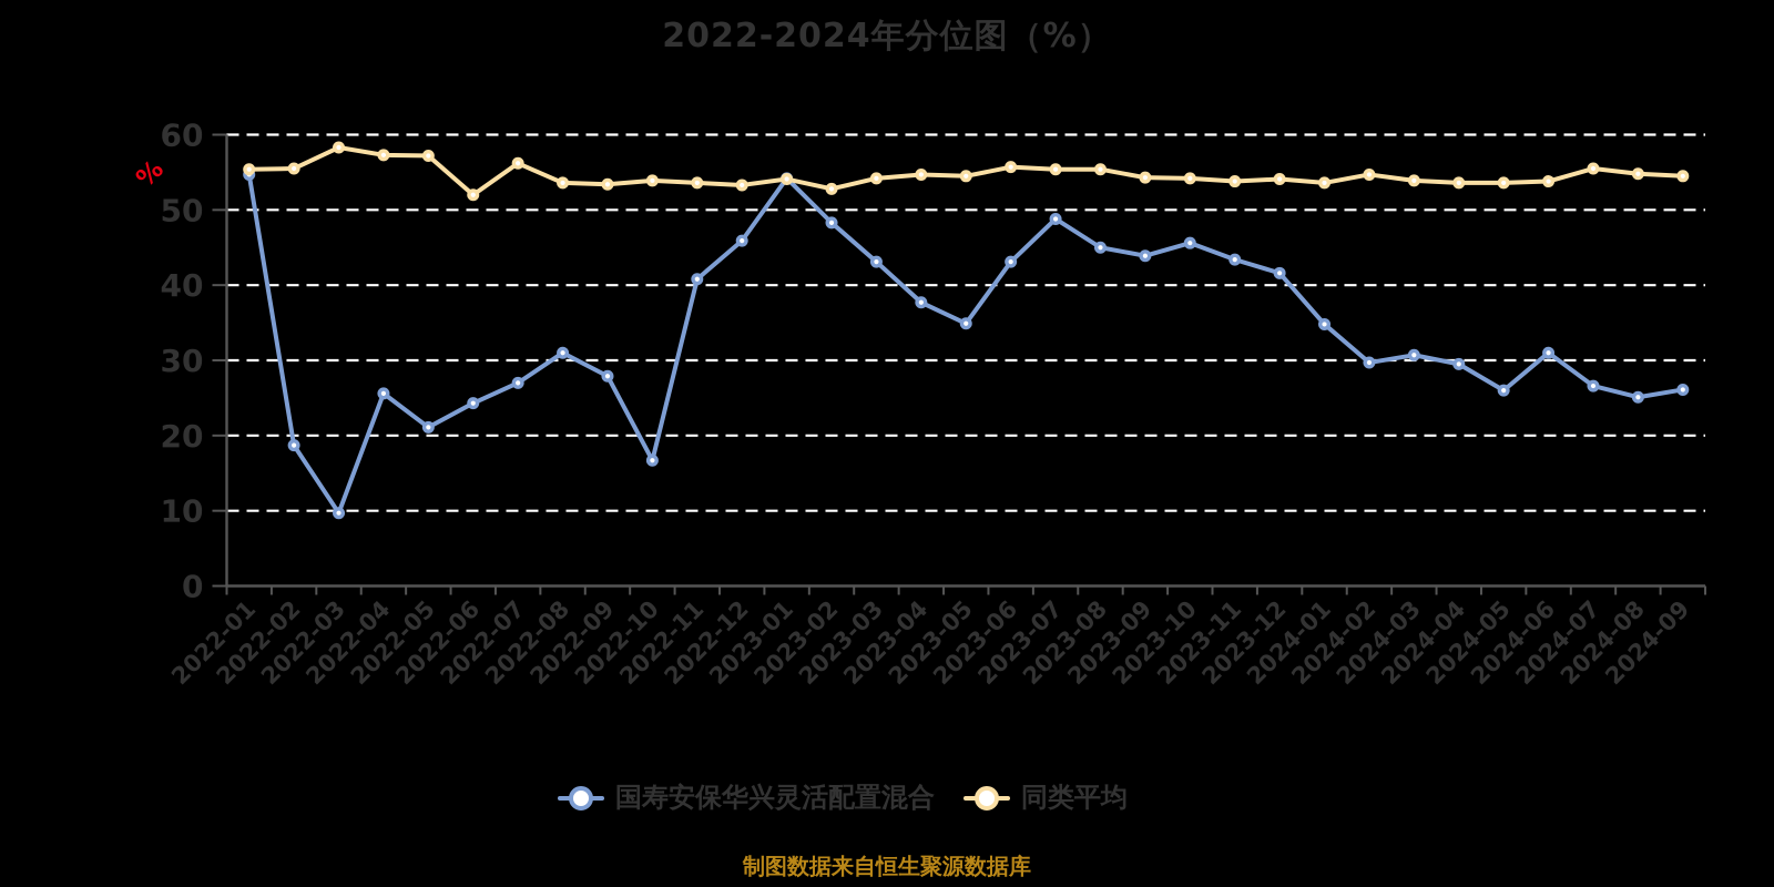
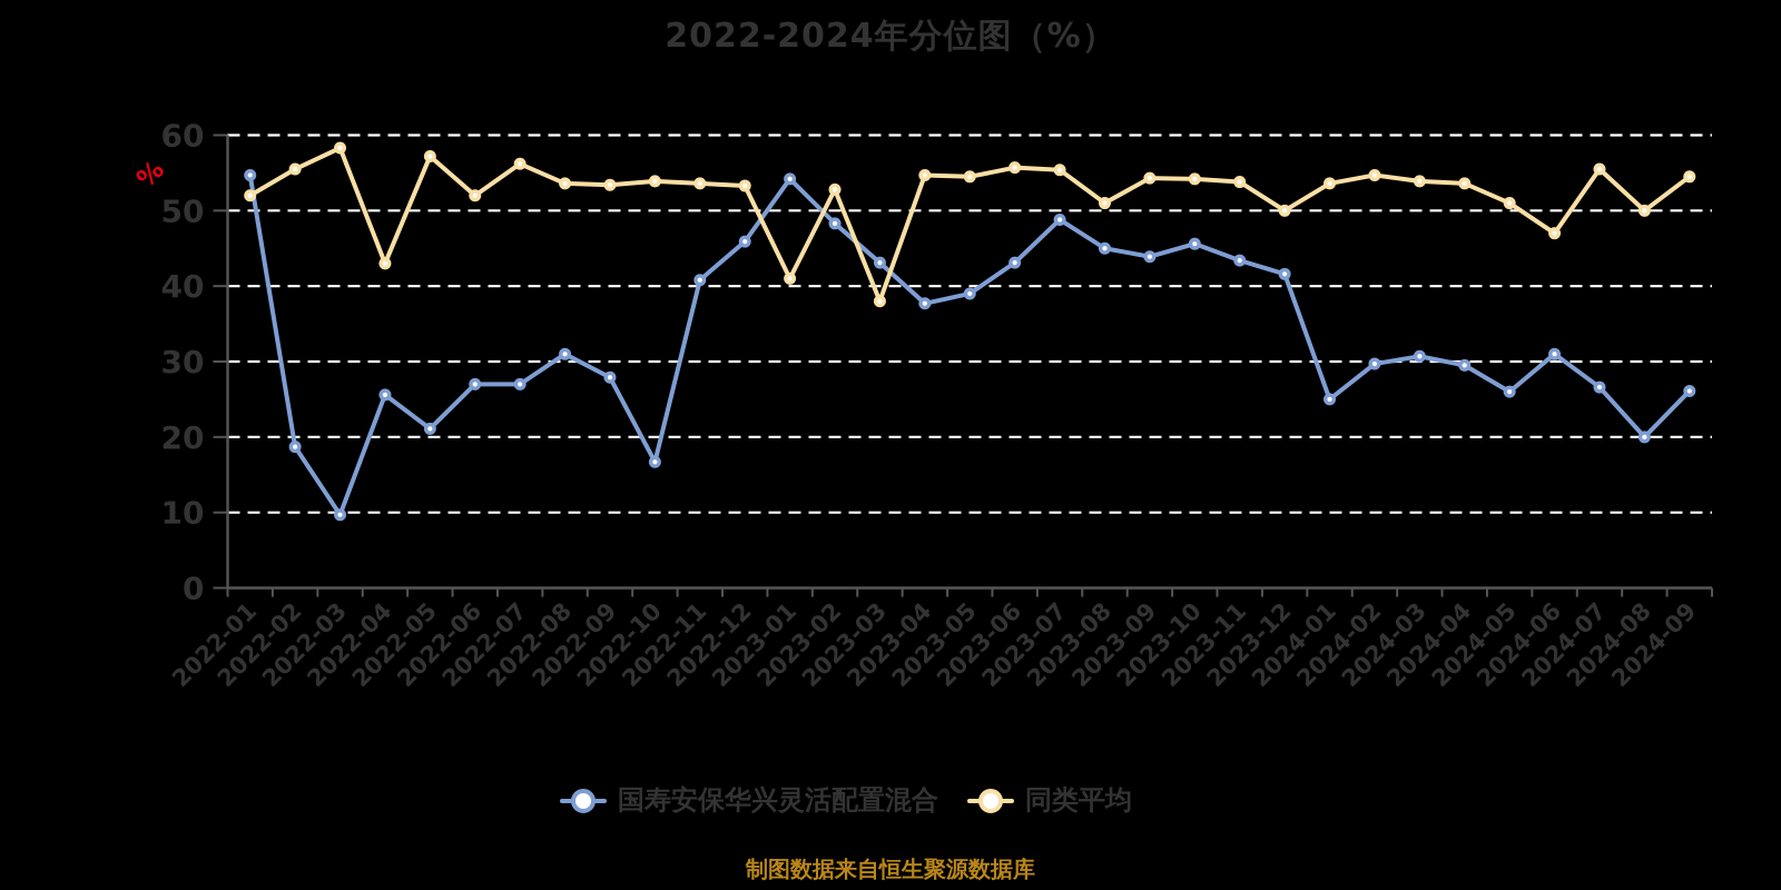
同类平均/2022-01: 55 -> 52
同类平均/2022-04: 57 -> 43
国寿安保华兴灵活配置混合/2022-06: 24 -> 27
同类平均/2023-01: 54 -> 41
同类平均/2023-03: 54 -> 38
国寿安保华兴灵活配置混合/2023-05: 35 -> 39
同类平均/2023-08: 55 -> 51
同类平均/2023-12: 54 -> 50
国寿安保华兴灵活配置混合/2024-01: 35 -> 25
同类平均/2024-05: 54 -> 51
同类平均/2024-06: 54 -> 47
国寿安保华兴灵活配置混合/2024-08: 25 -> 20
同类平均/2024-08: 55 -> 50
